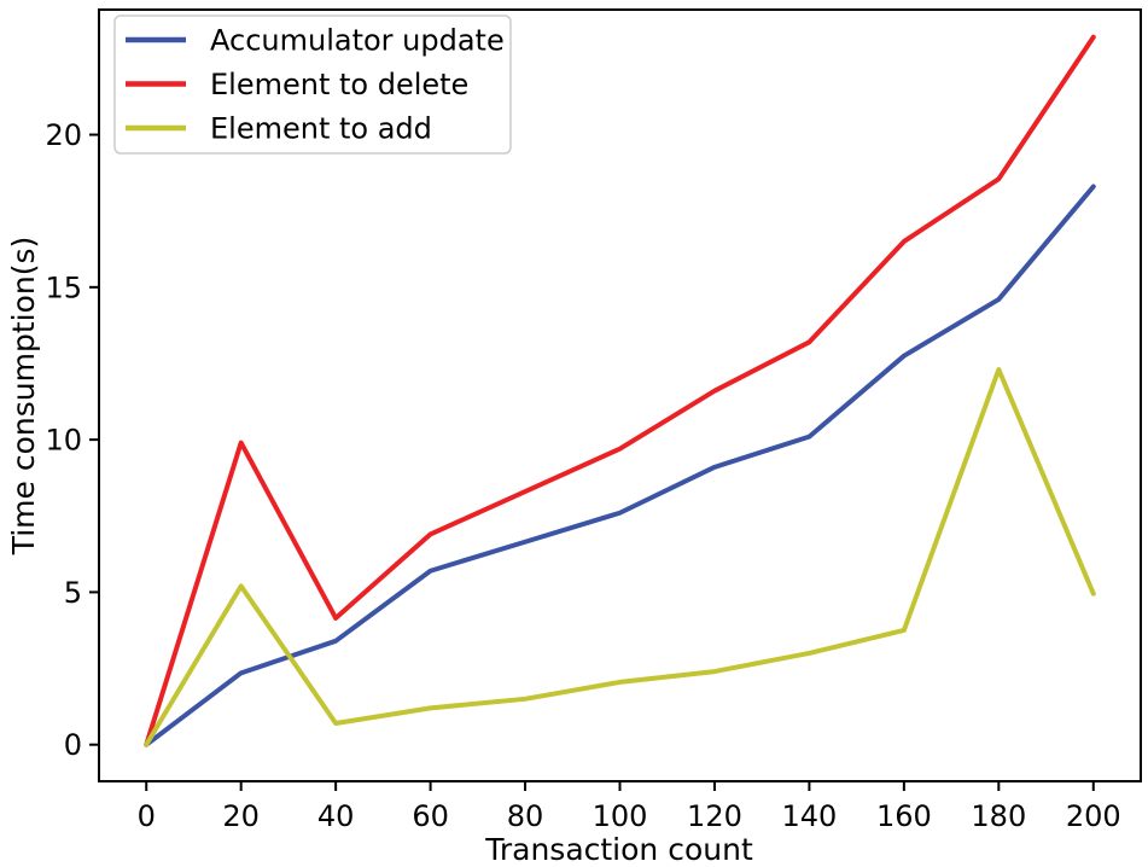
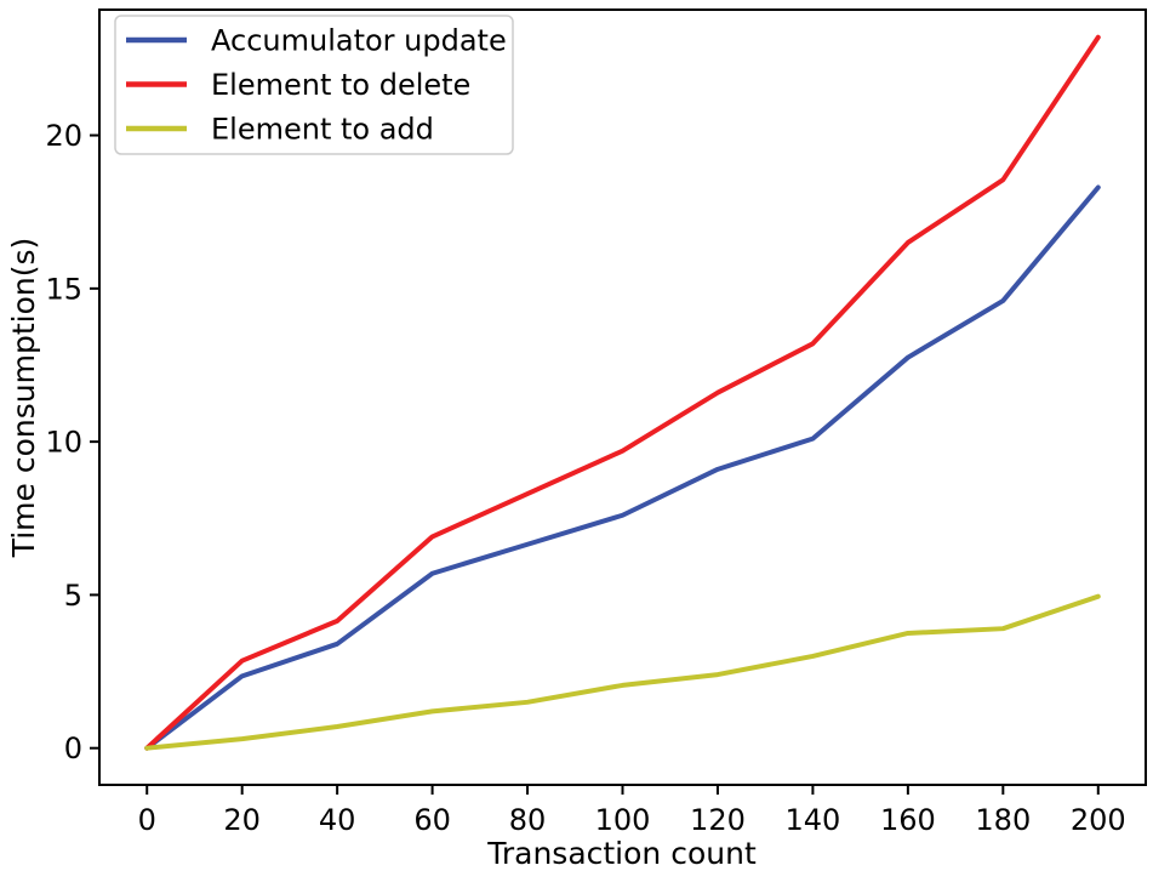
Element to delete/20: 9.9 -> 2.9
Element to add/20: 5.2 -> 0.3
Element to add/180: 12.3 -> 3.9
